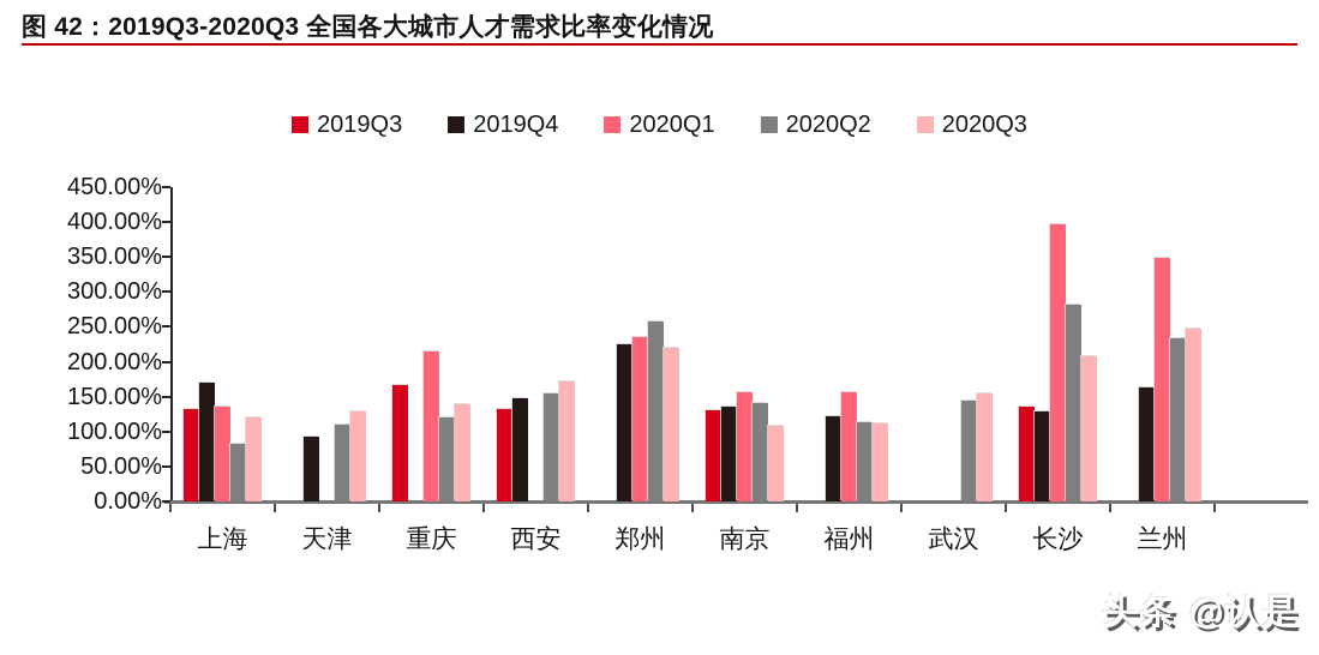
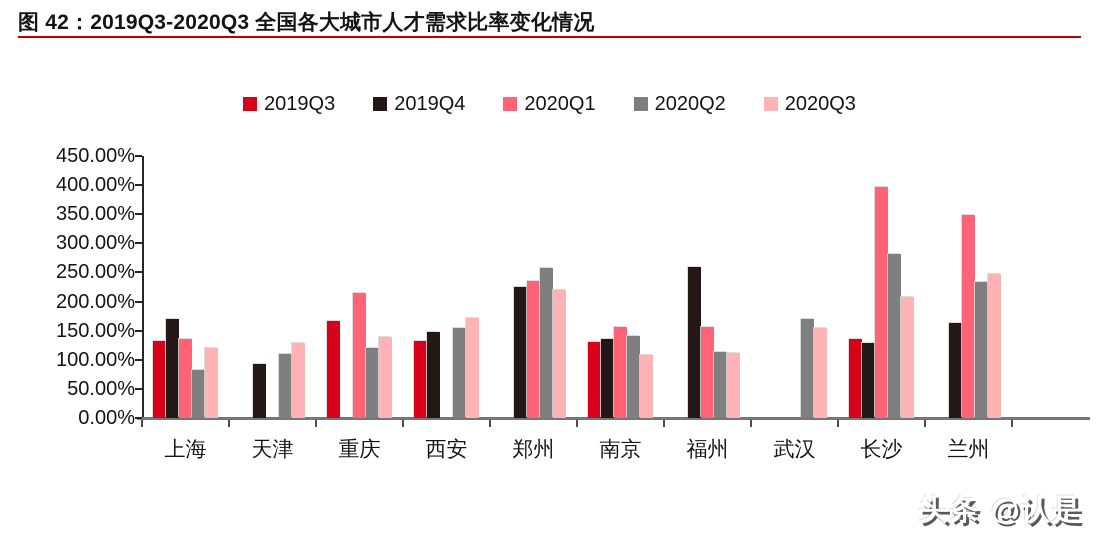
2019Q4/福州: 120% -> 260%
2020Q2/武汉: 140% -> 170%
